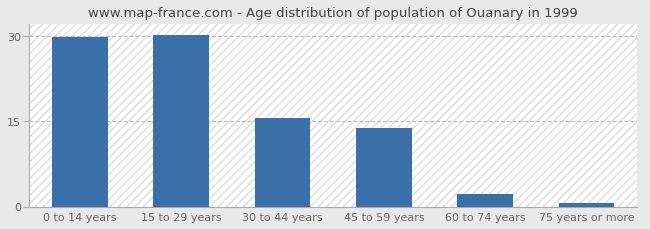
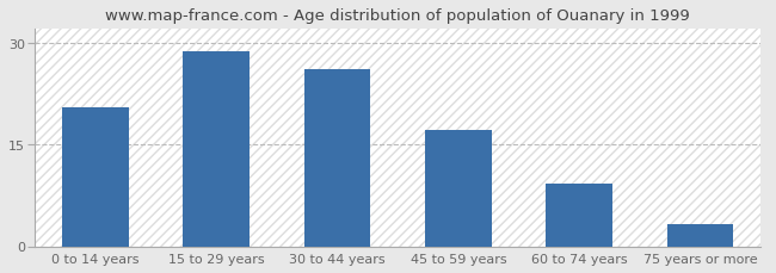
0 to 14 years: 29.7 -> 20.4
15 to 29 years: 30.2 -> 28.8
30 to 44 years: 15.5 -> 26.0
45 to 59 years: 13.7 -> 17.2
60 to 74 years: 2.2 -> 9.2
75 years or more: 0.6 -> 3.2
